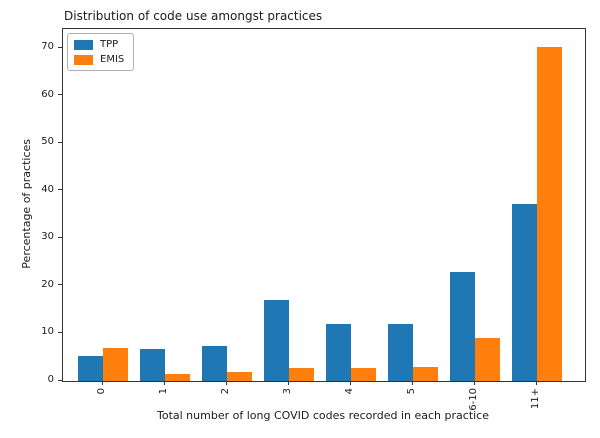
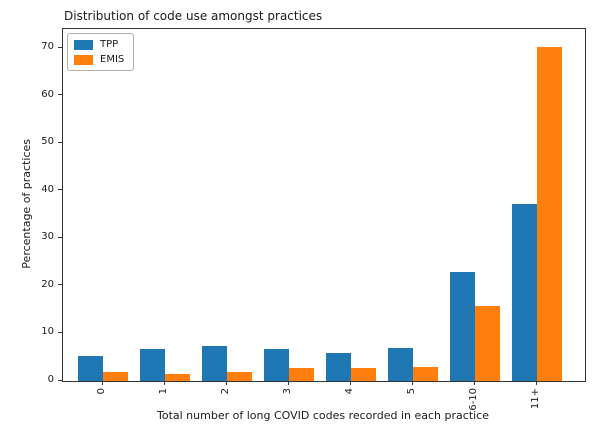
EMIS/0: 7 -> 2
TPP/3: 17 -> 7
TPP/4: 12 -> 6
TPP/5: 12 -> 7
EMIS/6-10: 9 -> 16
